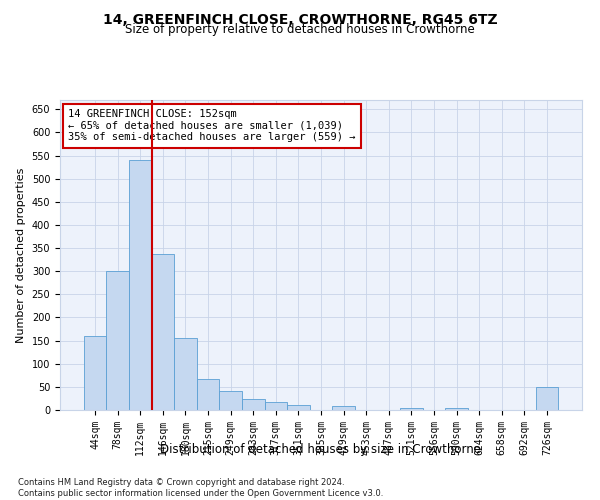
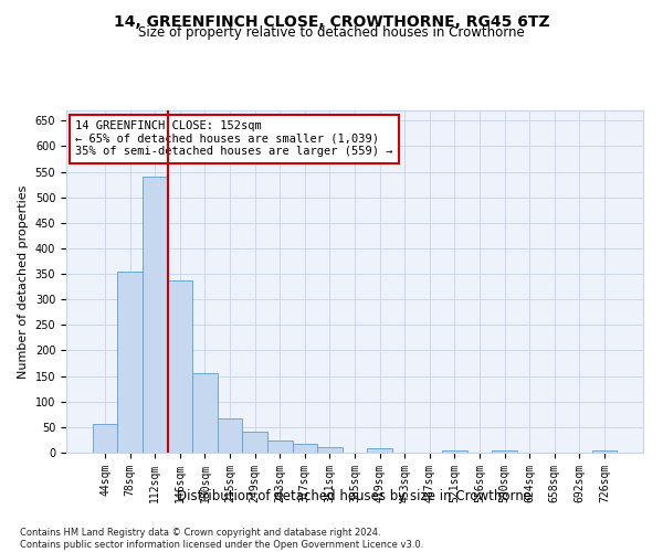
44sqm: 160 -> 57
78sqm: 300 -> 355
726sqm: 50 -> 4
